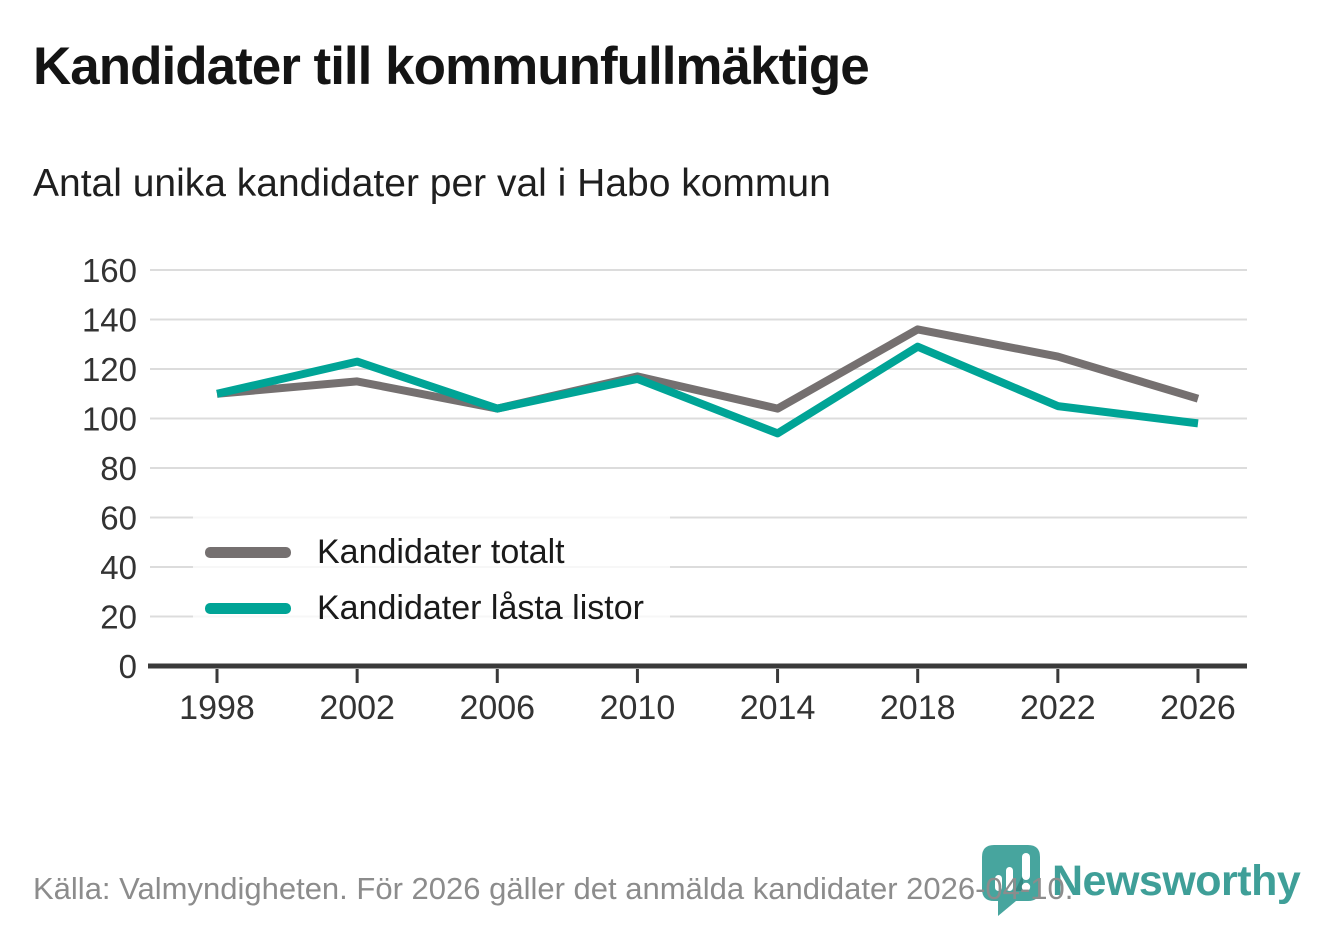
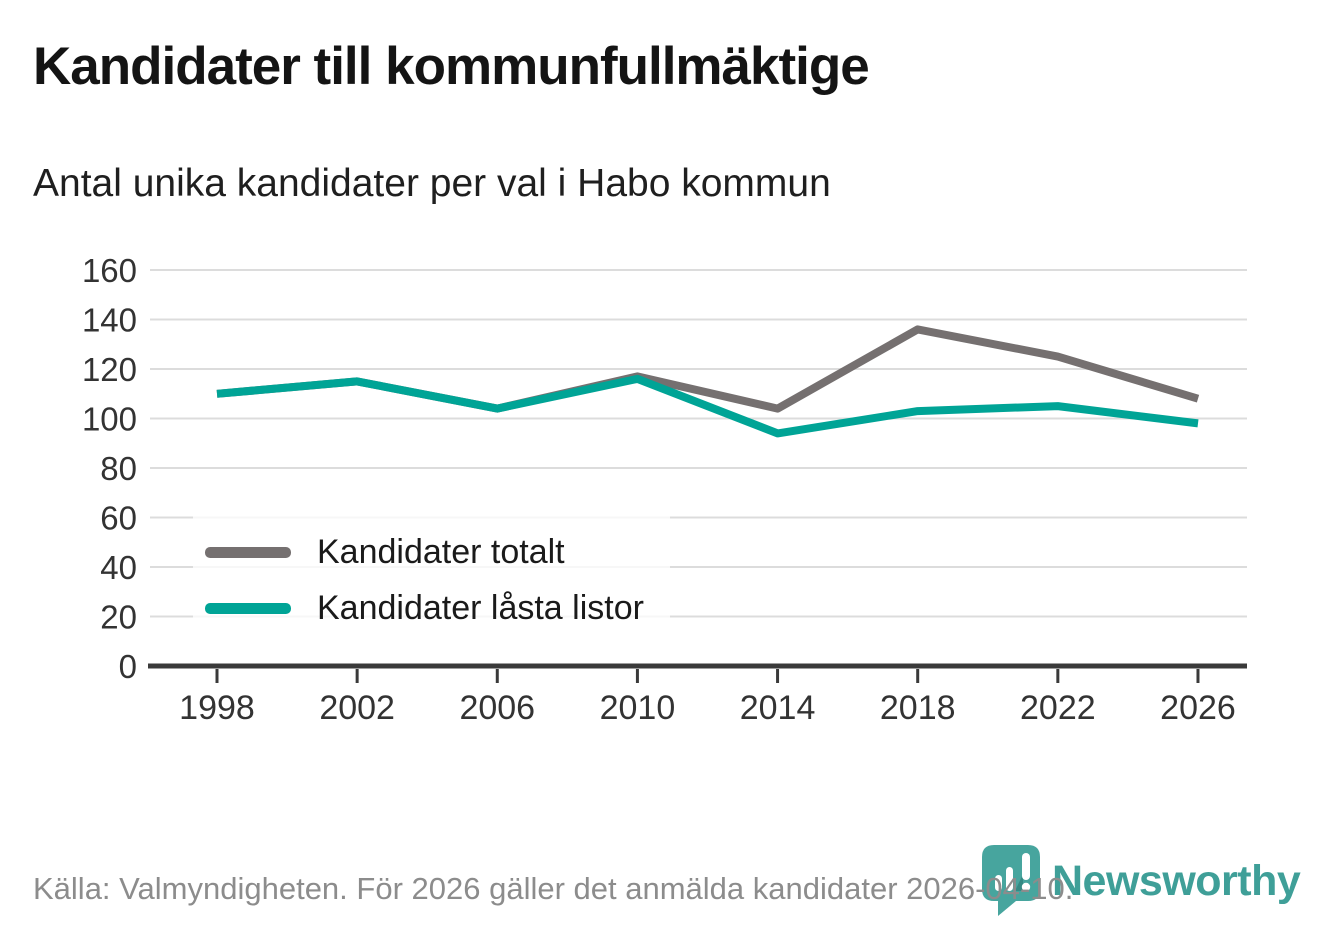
Kandidater låsta listor/2002: 123 -> 115
Kandidater låsta listor/2018: 129 -> 103
